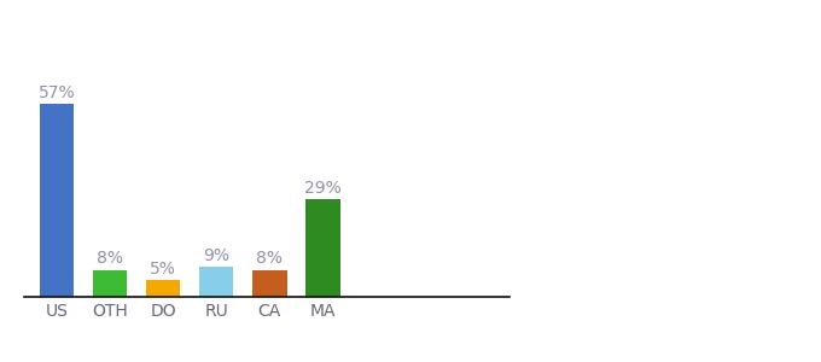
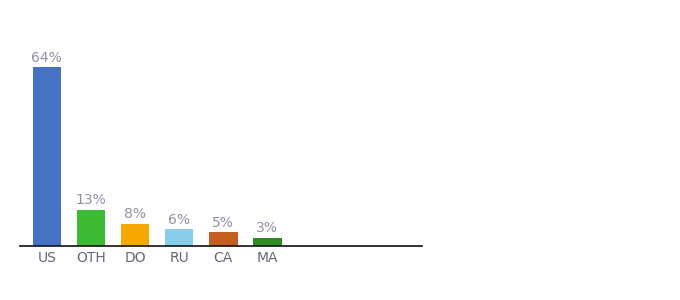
US: 57% -> 64%
OTH: 8% -> 13%
DO: 5% -> 8%
RU: 9% -> 6%
CA: 8% -> 5%
MA: 29% -> 3%
